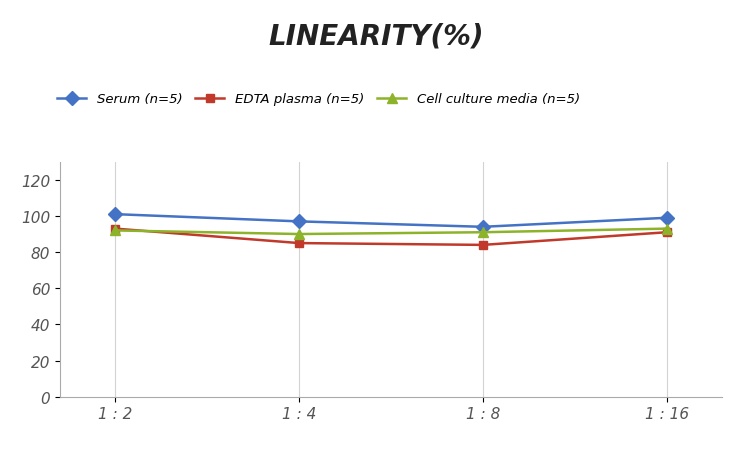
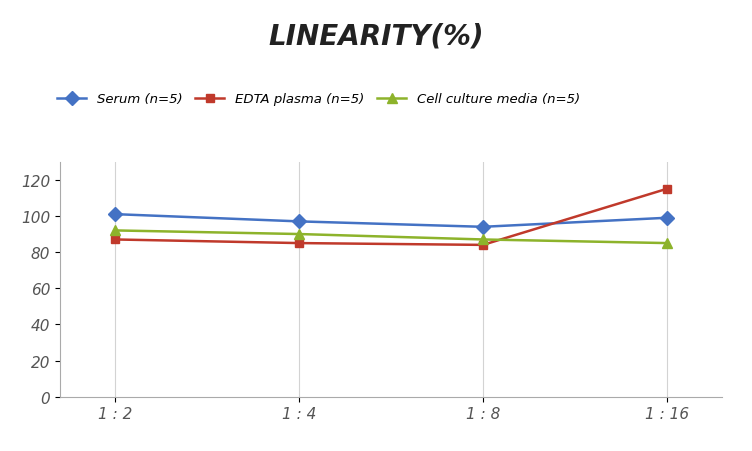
EDTA plasma (n=5)/1 : 2: 93 -> 87
Cell culture media (n=5)/1 : 8: 91 -> 87
EDTA plasma (n=5)/1 : 16: 91 -> 115
Cell culture media (n=5)/1 : 16: 93 -> 85
